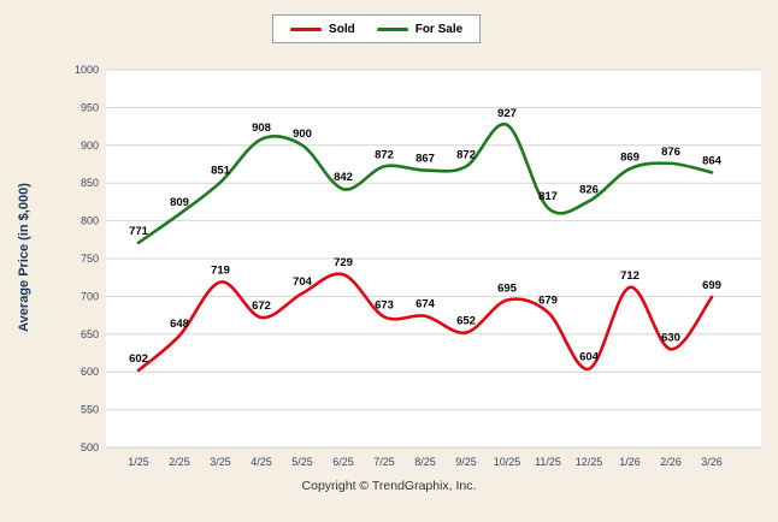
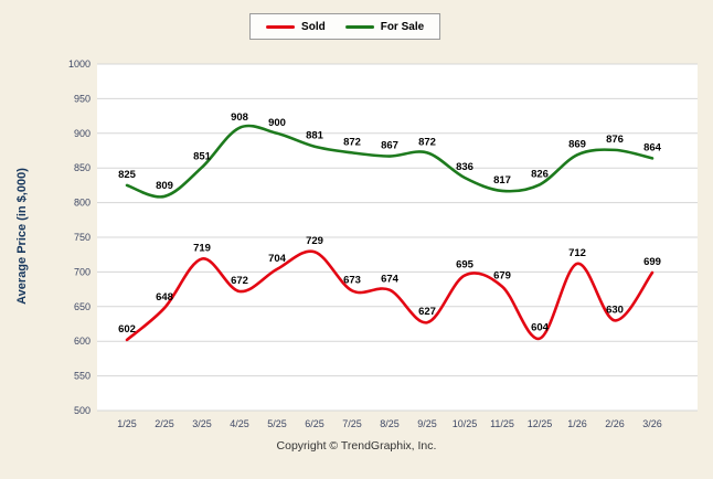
For Sale/1/25: 771 -> 825
For Sale/6/25: 842 -> 881
Sold/9/25: 652 -> 627
For Sale/10/25: 927 -> 836
